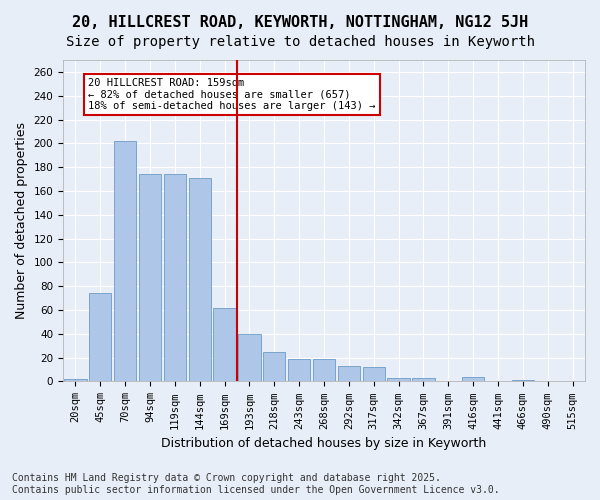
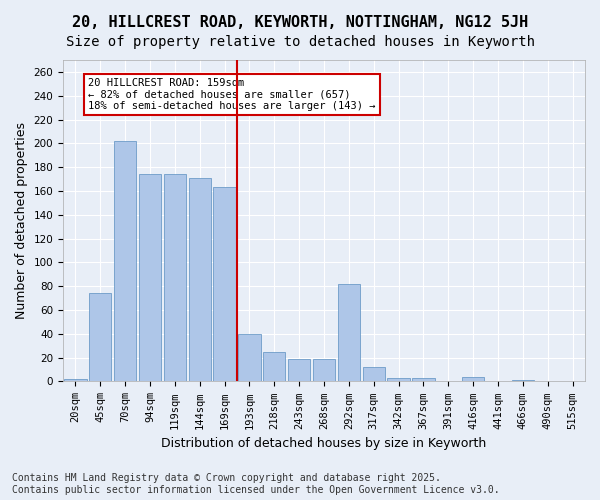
169sqm: 62 -> 163
292sqm: 13 -> 82
